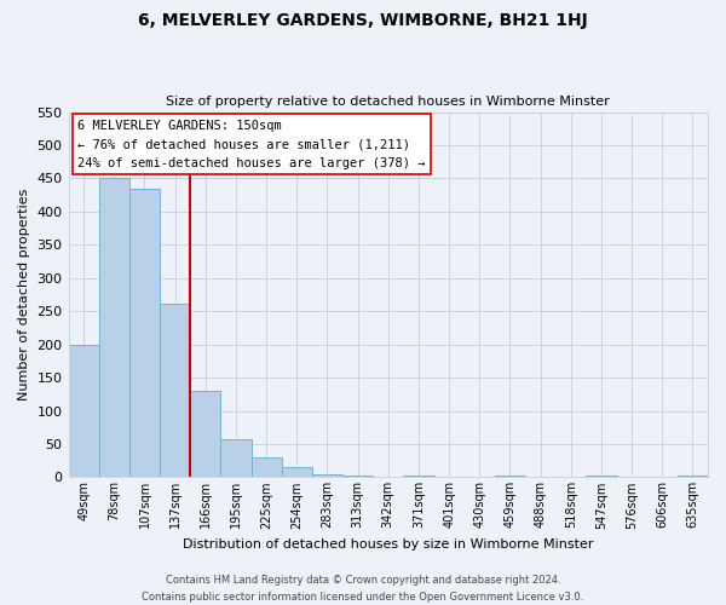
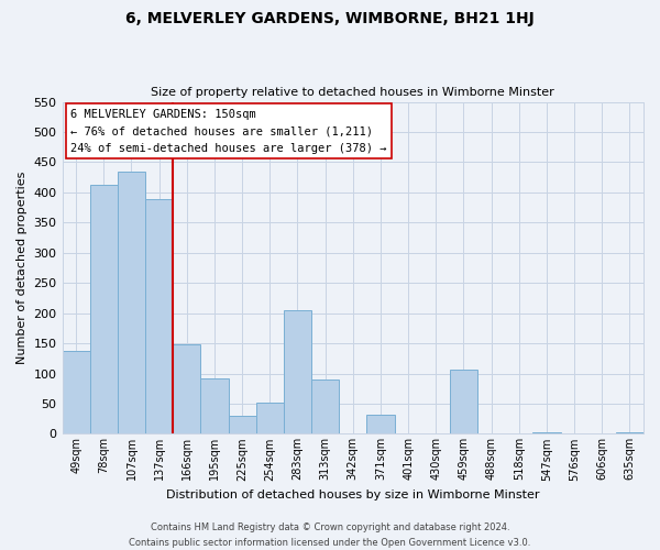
49sqm: 200 -> 138
78sqm: 450 -> 412
137sqm: 262 -> 388
166sqm: 130 -> 148
195sqm: 58 -> 92
254sqm: 15 -> 52
283sqm: 5 -> 204
313sqm: 2 -> 90
371sqm: 3 -> 32
459sqm: 2 -> 106
